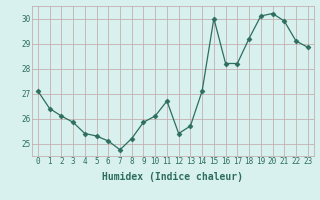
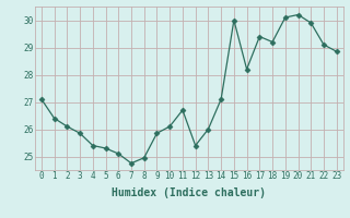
8: 25.20 -> 24.95
13: 25.70 -> 26.00
17: 28.20 -> 29.40
